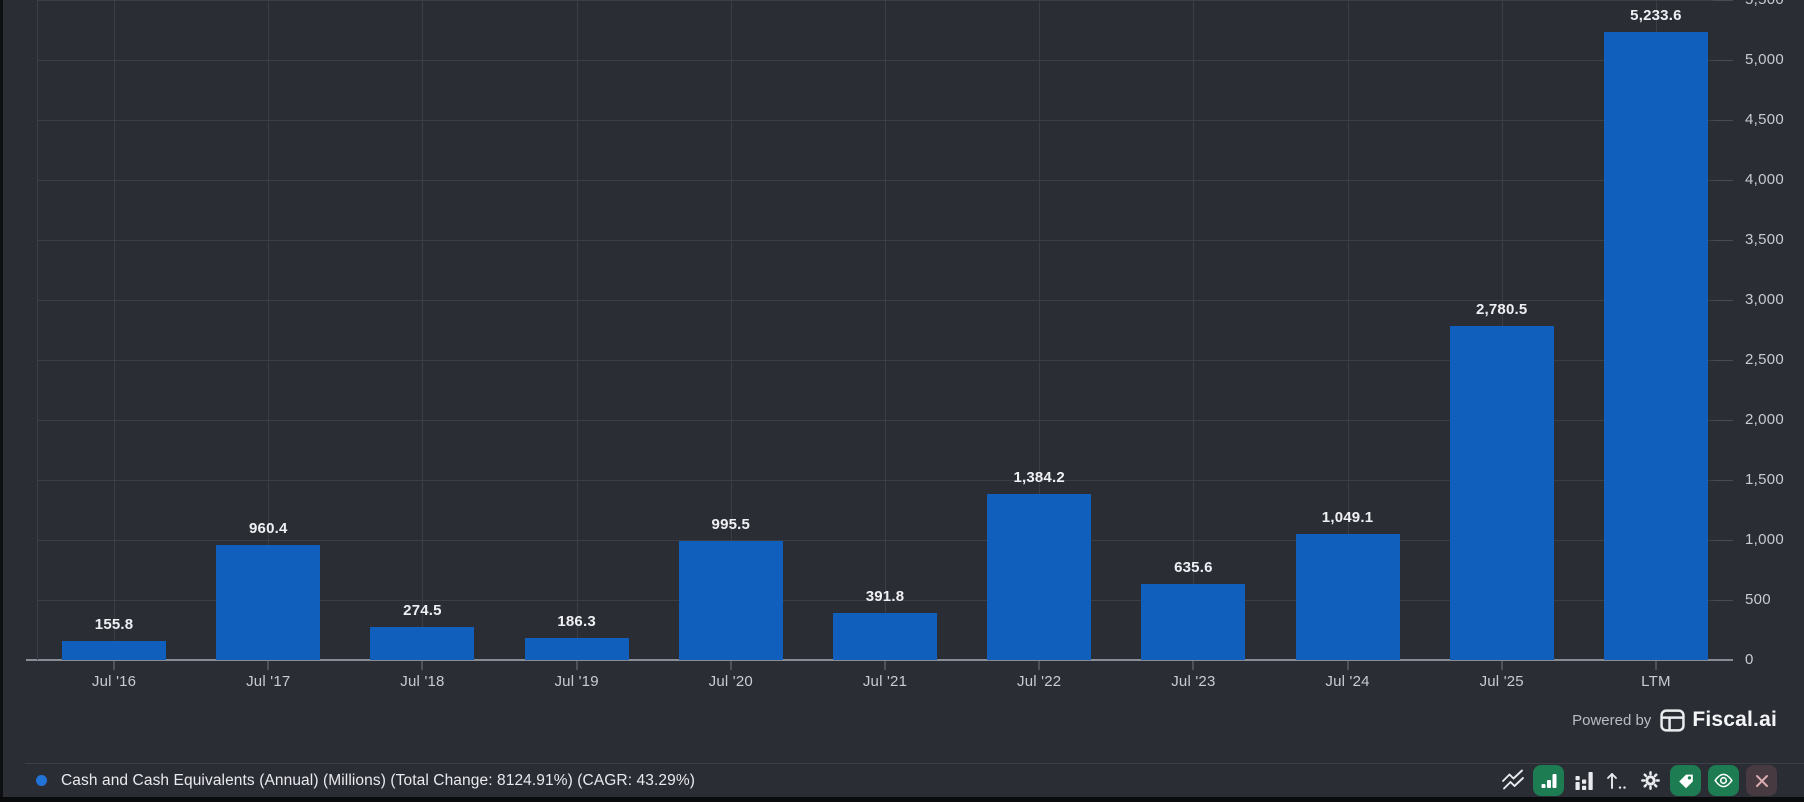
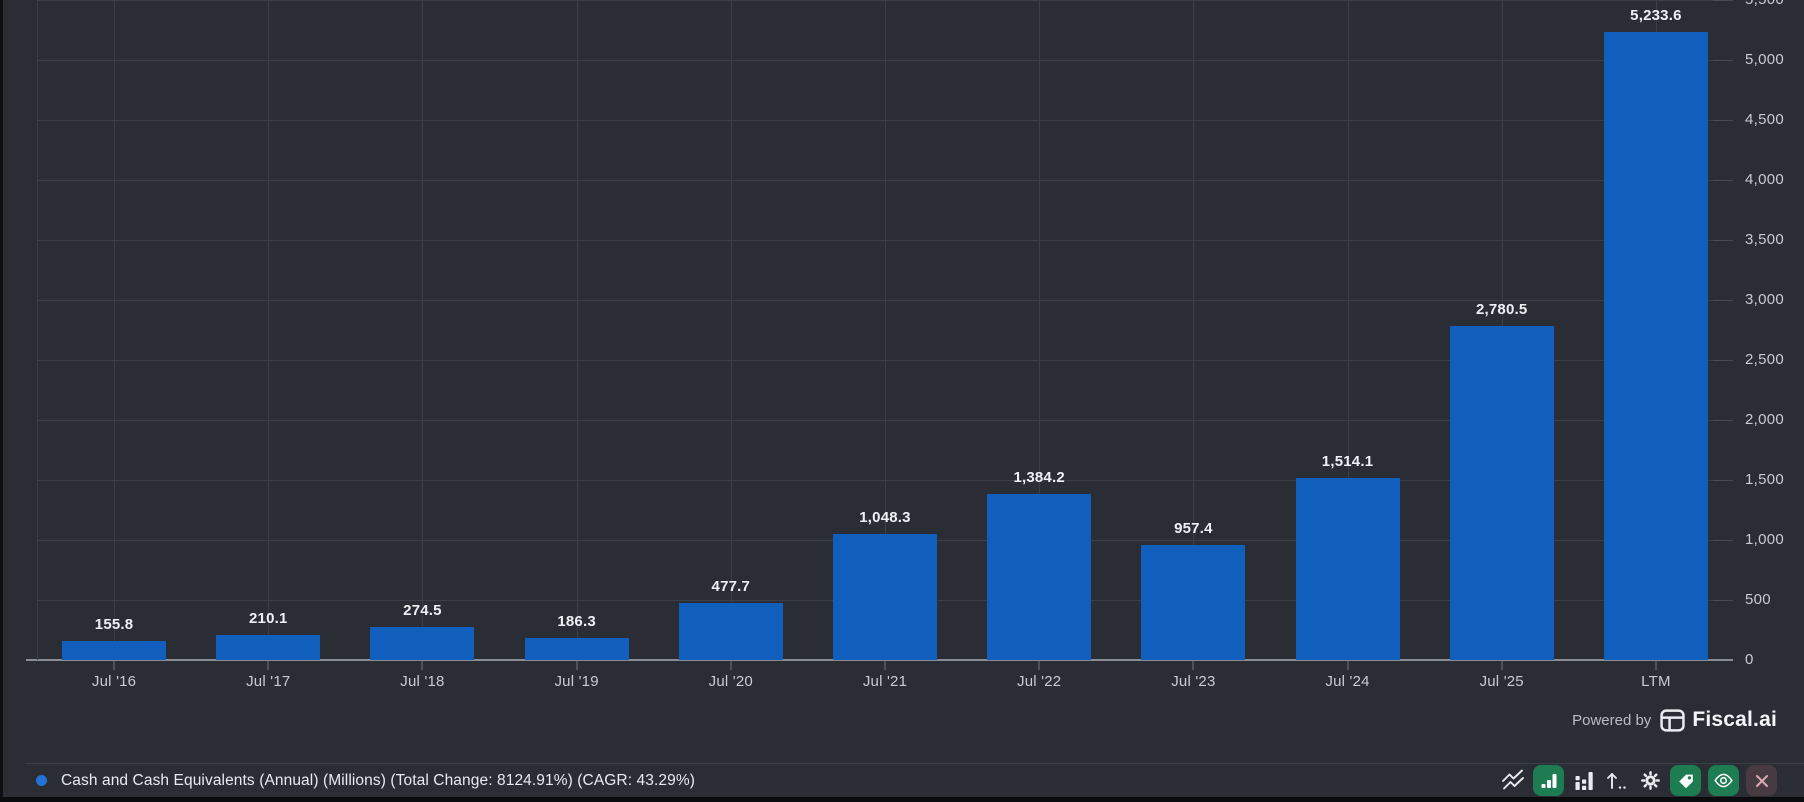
Jul '17: 960.4 -> 210.1
Jul '20: 995.5 -> 477.7
Jul '21: 391.8 -> 1,048.3
Jul '23: 635.6 -> 957.4
Jul '24: 1,049.1 -> 1,514.1
